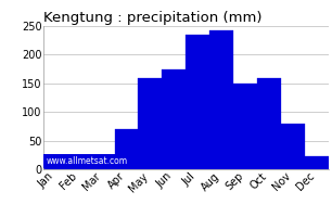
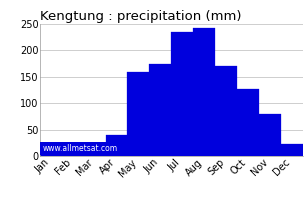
Apr: 70 -> 40
Sep: 150 -> 170
Oct: 160 -> 127
